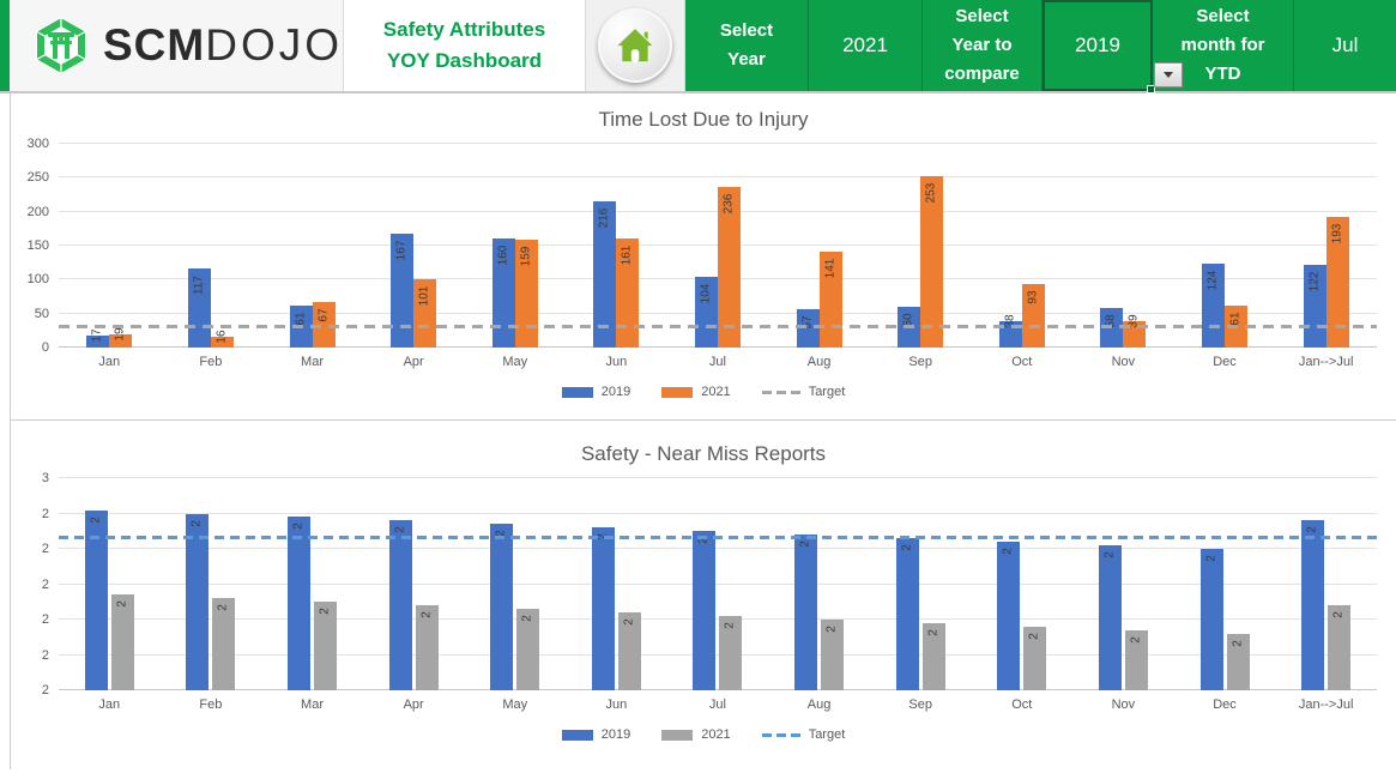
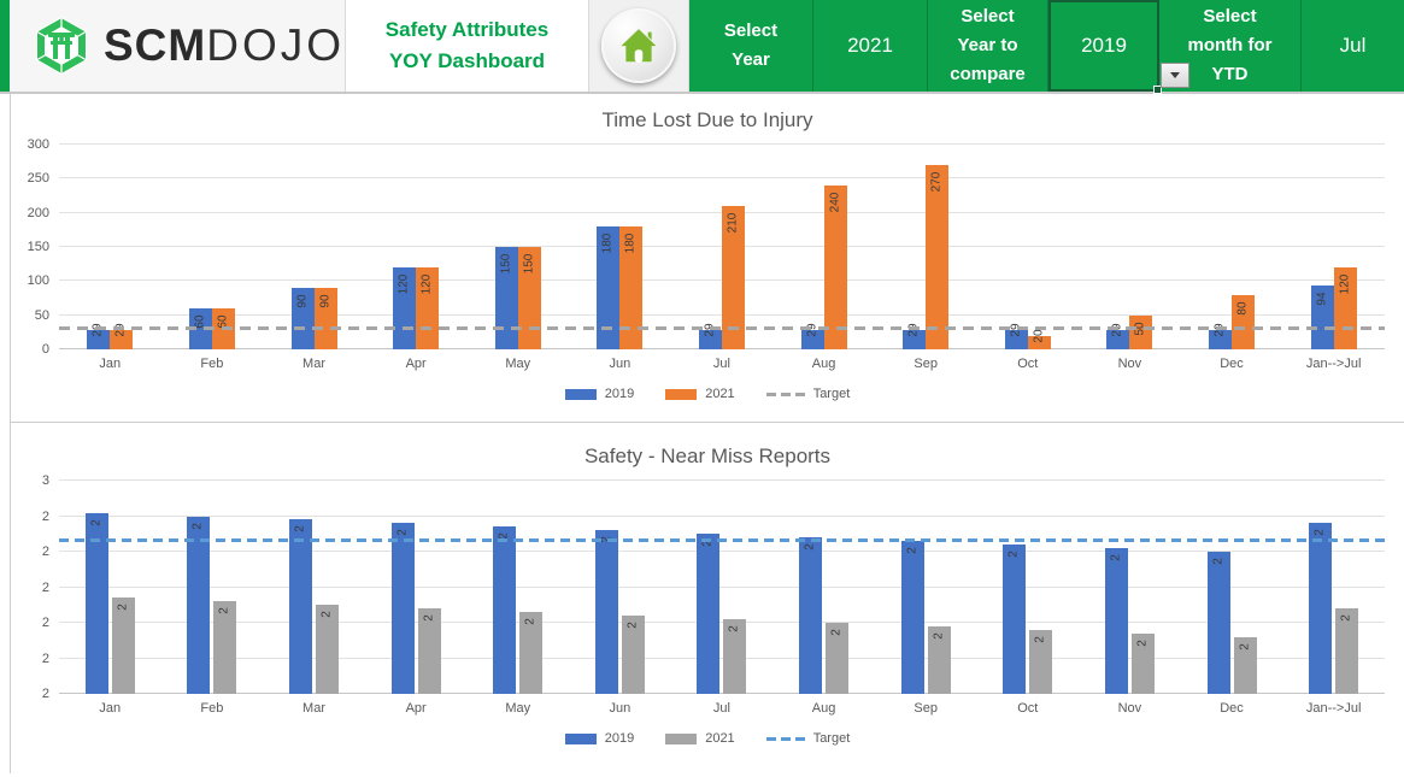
Time Lost Due to Injury/2019/Jan: 17 -> 29
Time Lost Due to Injury/2021/Jan: 19 -> 29
Time Lost Due to Injury/2019/Feb: 117 -> 60
Time Lost Due to Injury/2021/Feb: 16 -> 60
Time Lost Due to Injury/2019/Mar: 61 -> 90
Time Lost Due to Injury/2021/Mar: 67 -> 90
Time Lost Due to Injury/2019/Apr: 167 -> 120
Time Lost Due to Injury/2021/Apr: 101 -> 120
Time Lost Due to Injury/2019/May: 160 -> 150
Time Lost Due to Injury/2021/May: 159 -> 150
Time Lost Due to Injury/2019/Jun: 216 -> 180
Time Lost Due to Injury/2021/Jun: 161 -> 180
Time Lost Due to Injury/2019/Jul: 104 -> 29
Time Lost Due to Injury/2021/Jul: 236 -> 210
Time Lost Due to Injury/2019/Aug: 57 -> 29
Time Lost Due to Injury/2021/Aug: 141 -> 240
Time Lost Due to Injury/2019/Sep: 60 -> 29
Time Lost Due to Injury/2021/Sep: 253 -> 270
Time Lost Due to Injury/2019/Oct: 38 -> 29
Time Lost Due to Injury/2021/Oct: 93 -> 20
Time Lost Due to Injury/2019/Nov: 58 -> 29
Time Lost Due to Injury/2021/Nov: 39 -> 50
Time Lost Due to Injury/2019/Dec: 124 -> 29
Time Lost Due to Injury/2021/Dec: 61 -> 80
Time Lost Due to Injury/2019/Jan-->Jul: 122 -> 94
Time Lost Due to Injury/2021/Jan-->Jul: 193 -> 120
